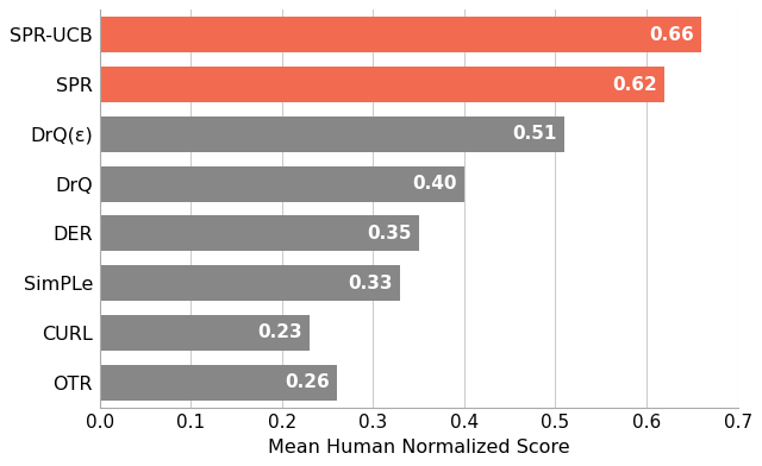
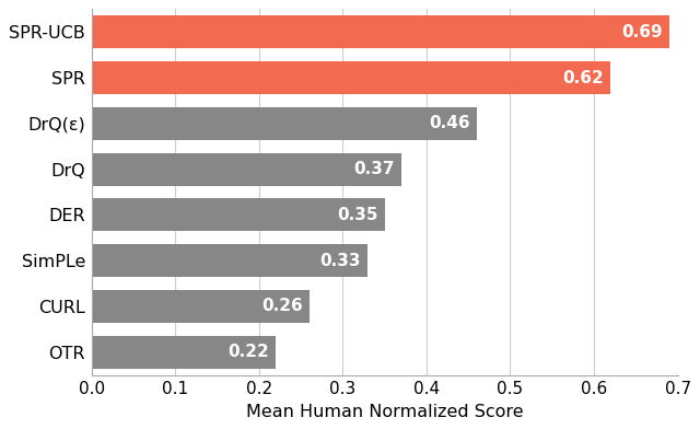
SPR-UCB: 0.66 -> 0.69
DrQ(ε): 0.51 -> 0.46
DrQ: 0.40 -> 0.37
CURL: 0.23 -> 0.26
OTR: 0.26 -> 0.22
